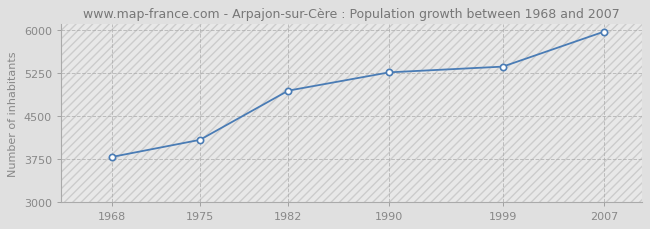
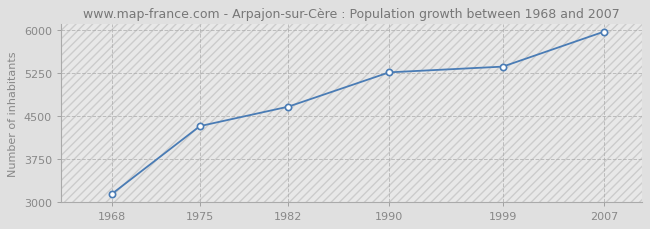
1968: 3780 -> 3130
1975: 4080 -> 4320
1982: 4940 -> 4660
